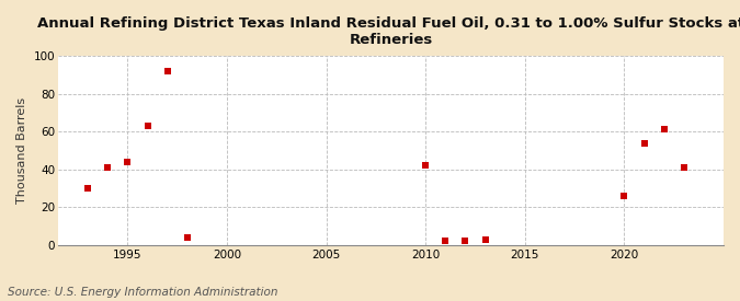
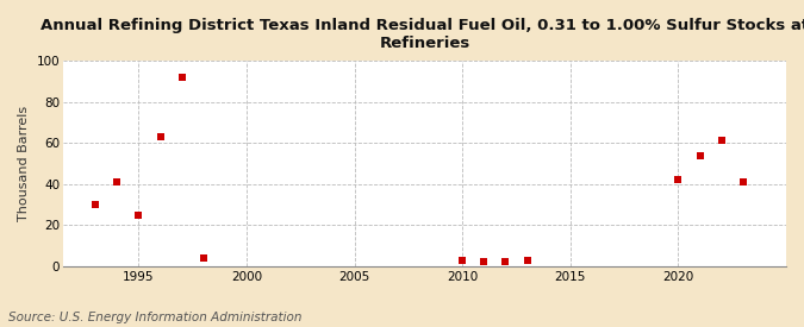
1995: 44 -> 25
2010: 42 -> 3
2020: 26 -> 42
